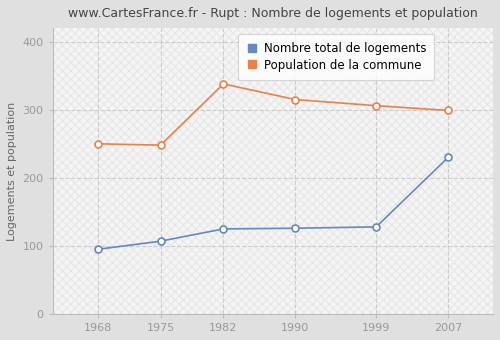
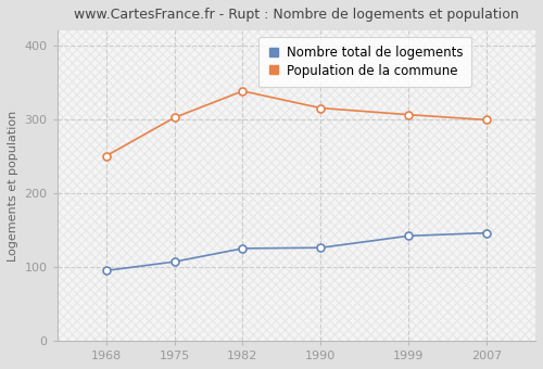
Population de la commune/1975: 248 -> 302
Nombre total de logements/1999: 128 -> 142
Nombre total de logements/2007: 230 -> 146
